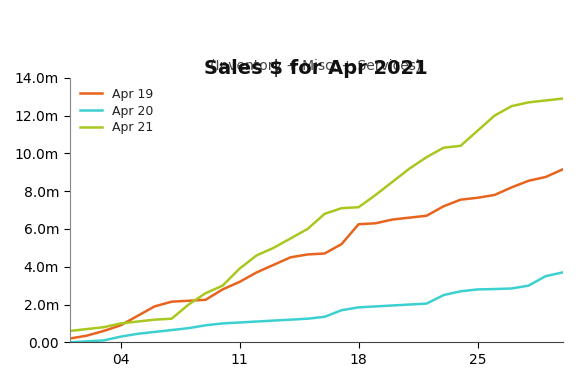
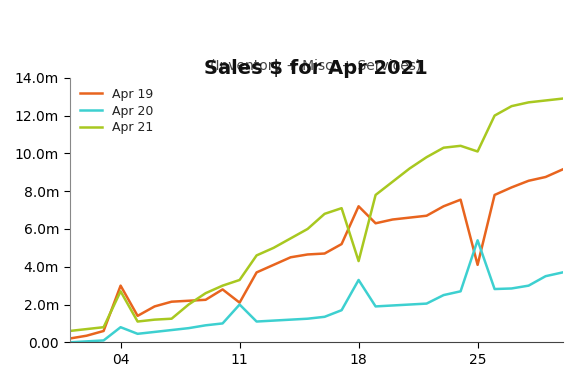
Apr 19/04: 0.9m -> 3.0m
Apr 20/04: 0.3m -> 0.8m
Apr 21/04: 1.0m -> 2.7m
Apr 19/11: 3.2m -> 2.1m
Apr 20/11: 1.0m -> 2.0m
Apr 21/11: 3.9m -> 3.3m
Apr 19/18: 6.2m -> 7.2m
Apr 20/18: 1.8m -> 3.3m
Apr 21/18: 7.2m -> 4.3m
Apr 19/25: 7.6m -> 4.1m
Apr 20/25: 2.8m -> 5.4m
Apr 21/25: 11.2m -> 10.1m
